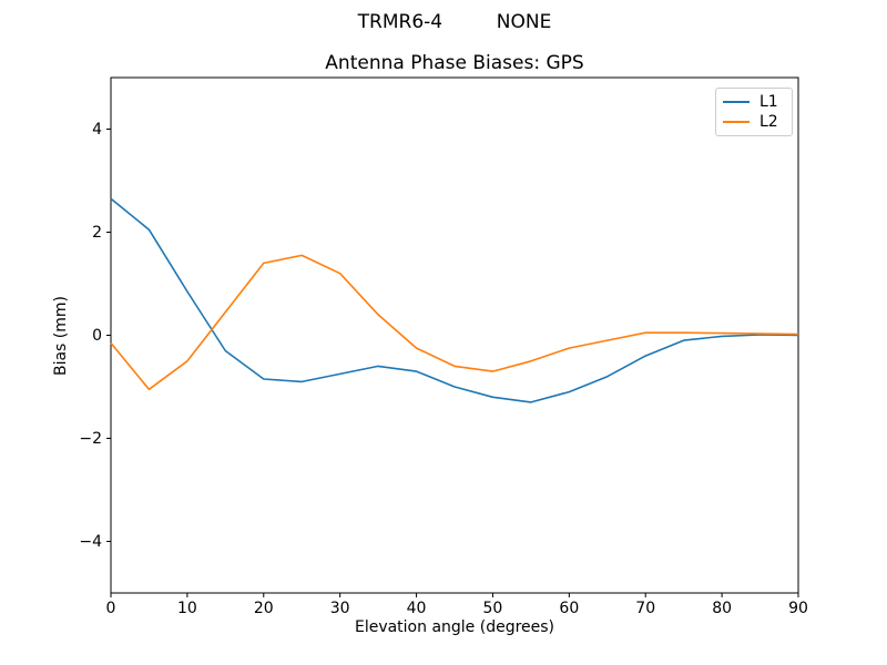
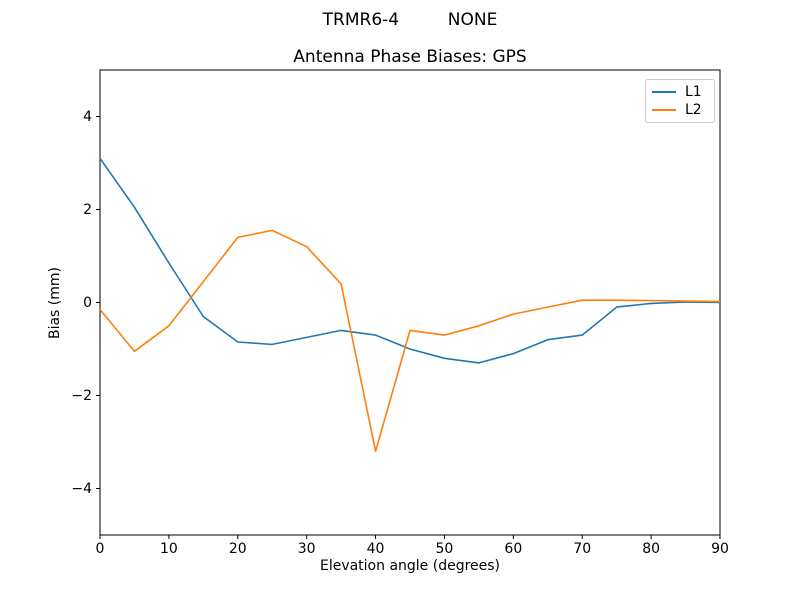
L1/0: 2.6 -> 3.1
L2/40: -0.2 -> -3.2
L1/70: -0.4 -> -0.7
